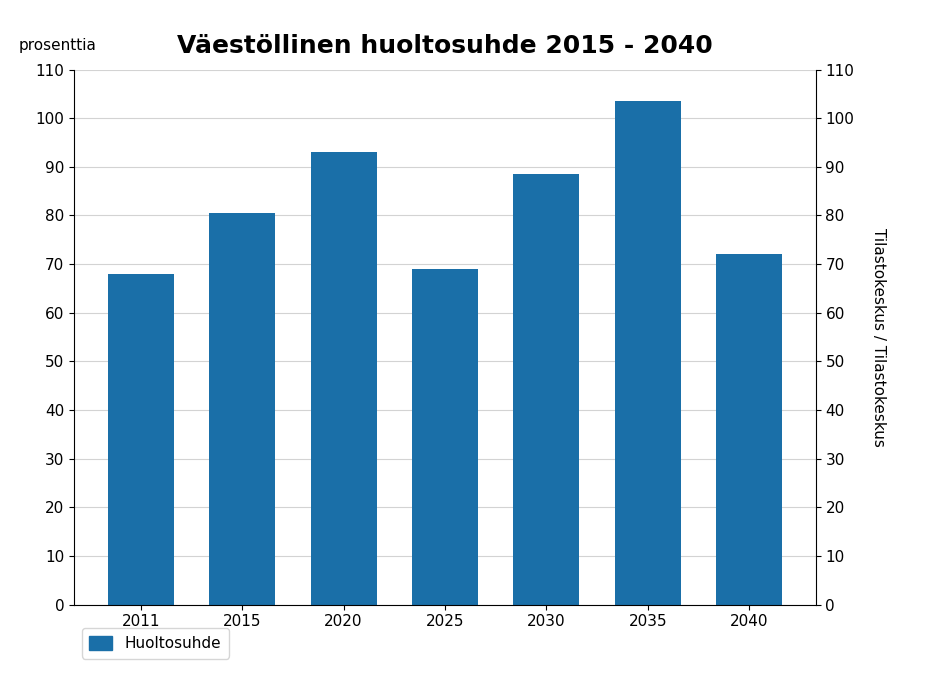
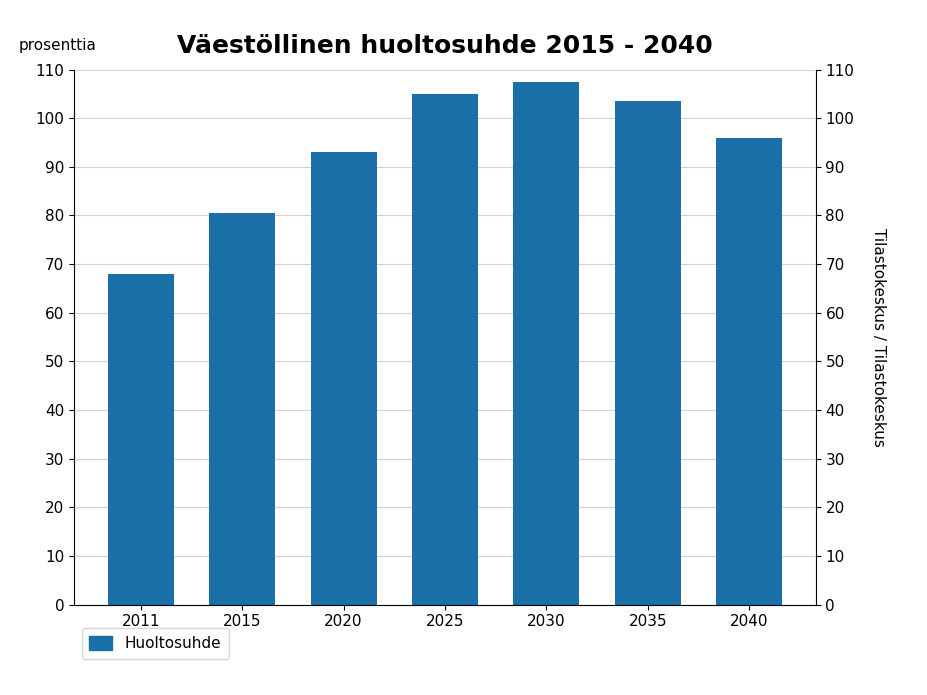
2025: 69.0 -> 105.0
2030: 88.5 -> 107.5
2040: 72.0 -> 96.0
